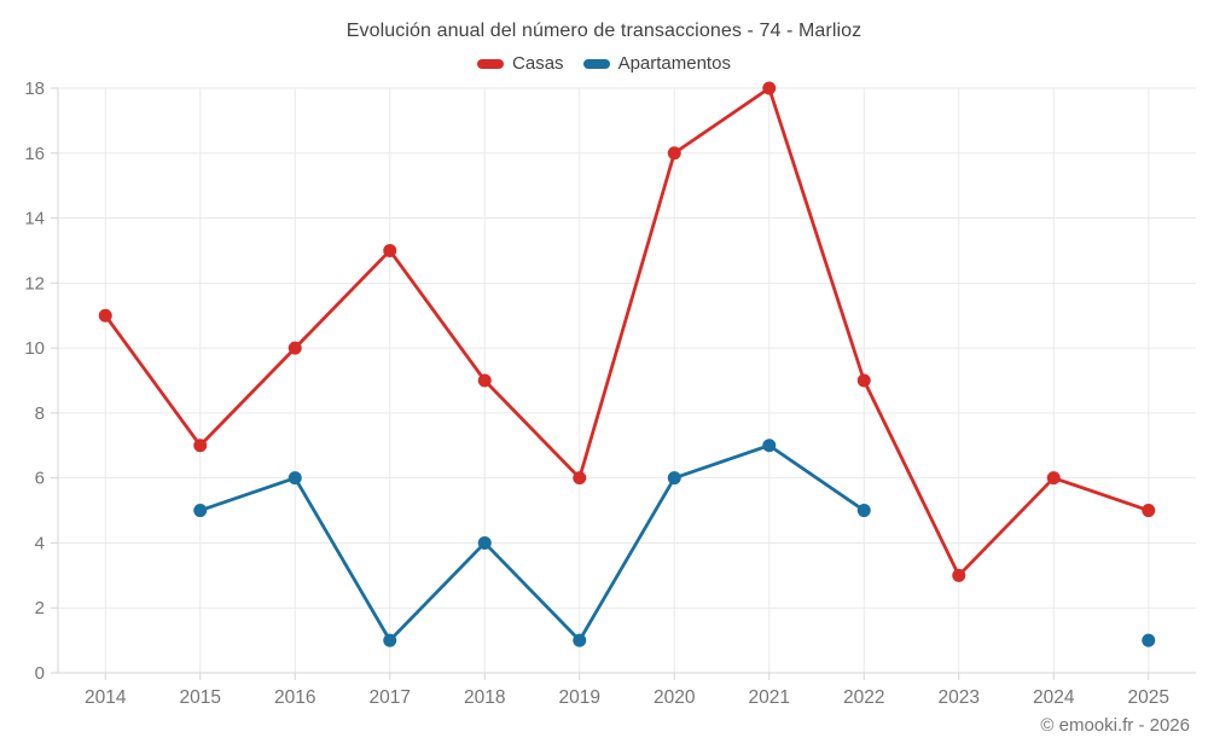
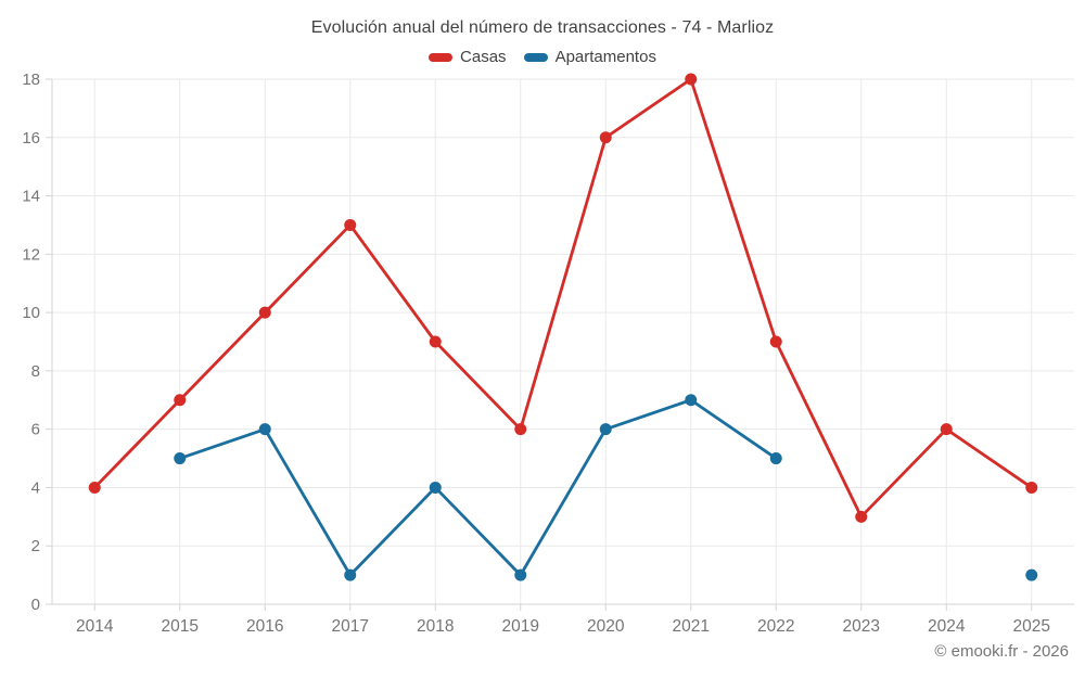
Casas/2014: 11 -> 4
Casas/2025: 5 -> 4
